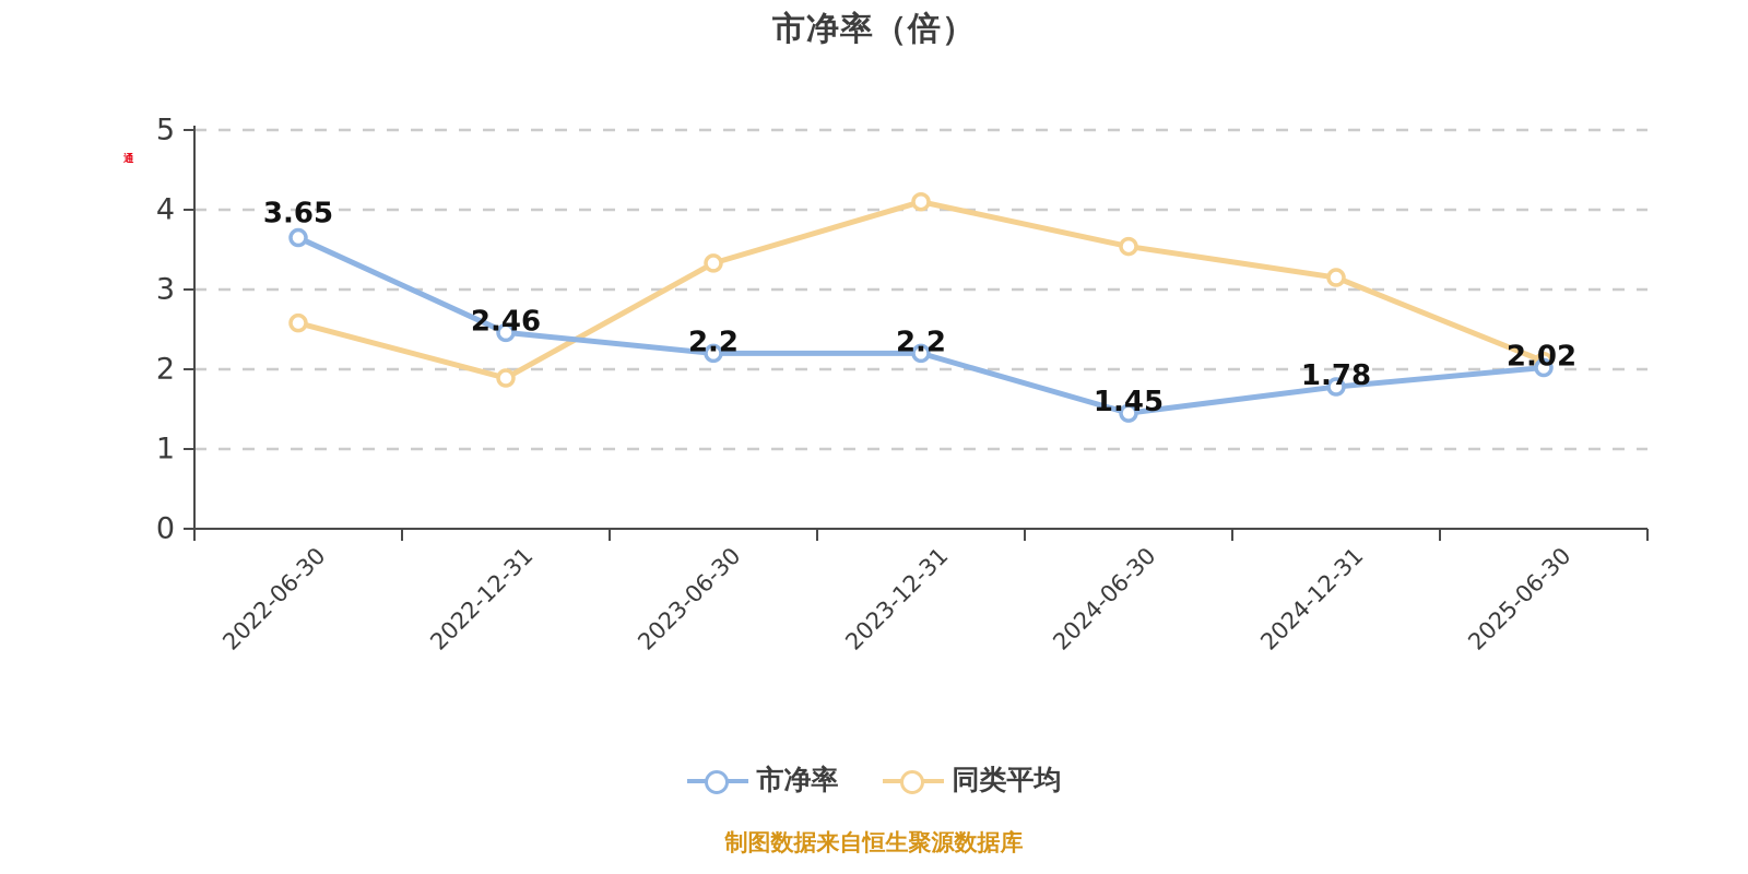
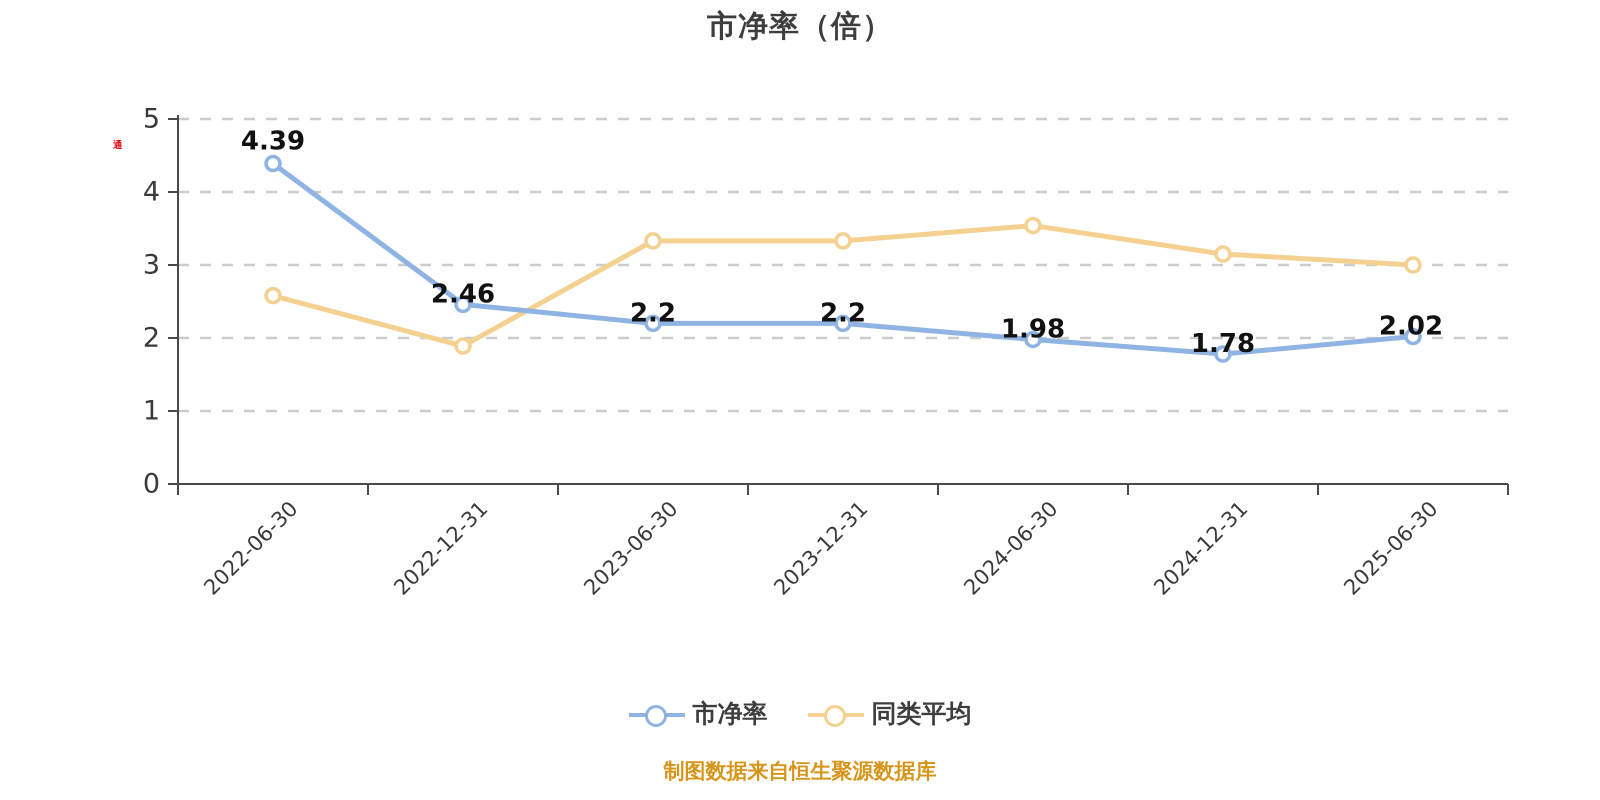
市净率/2022-06-30: 3.65 -> 4.39
同类平均/2023-12-31: 4.1 -> 3.3
市净率/2024-06-30: 1.45 -> 1.98
同类平均/2025-06-30: 2.1 -> 3.0
